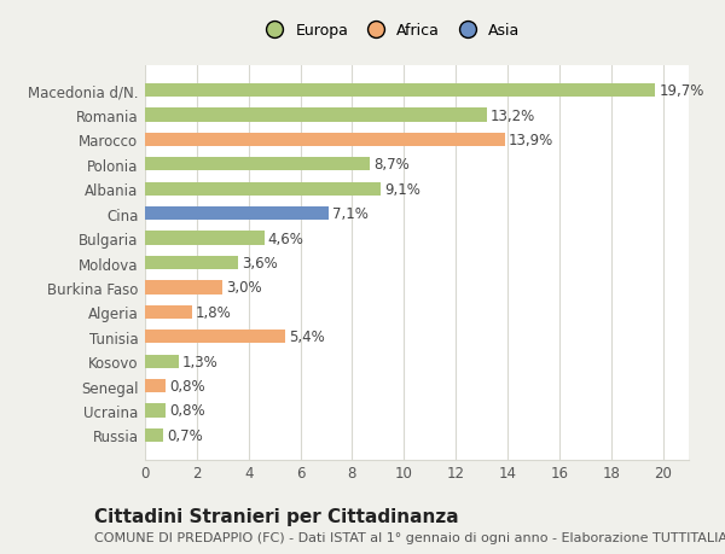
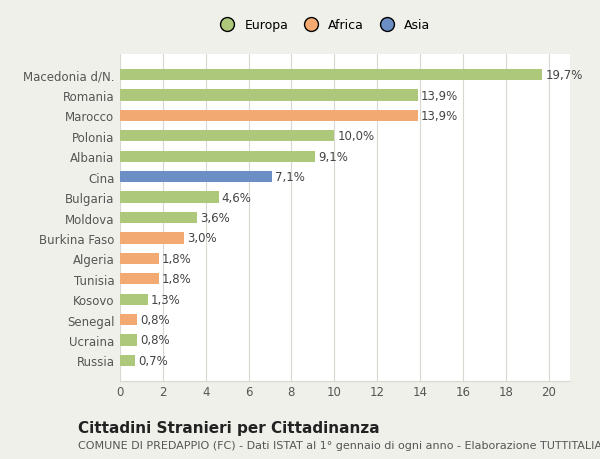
Romania: 13,2% -> 13,9%
Polonia: 8,7% -> 10,0%
Tunisia: 5,4% -> 1,8%
